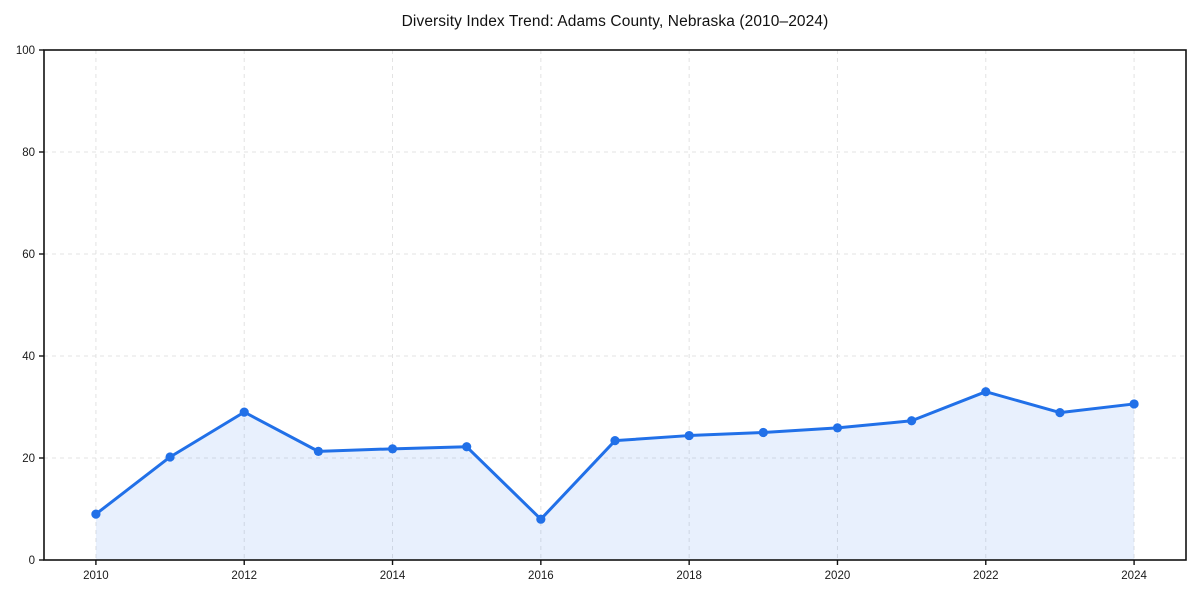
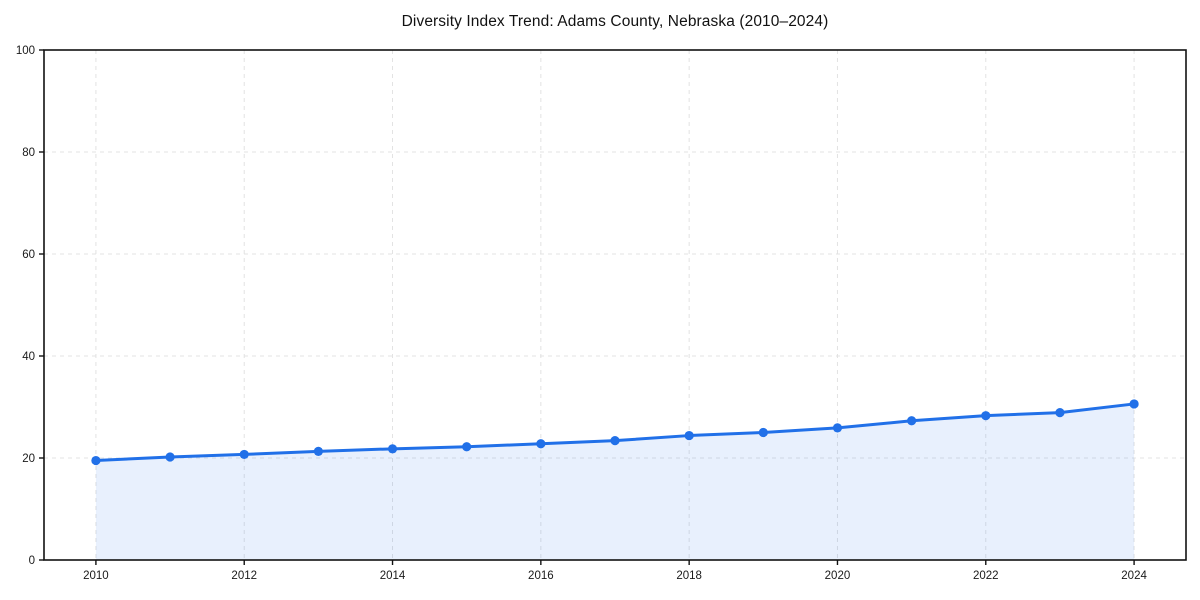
2010: 9 -> 20
2012: 29 -> 21
2016: 8 -> 23
2022: 33 -> 28
